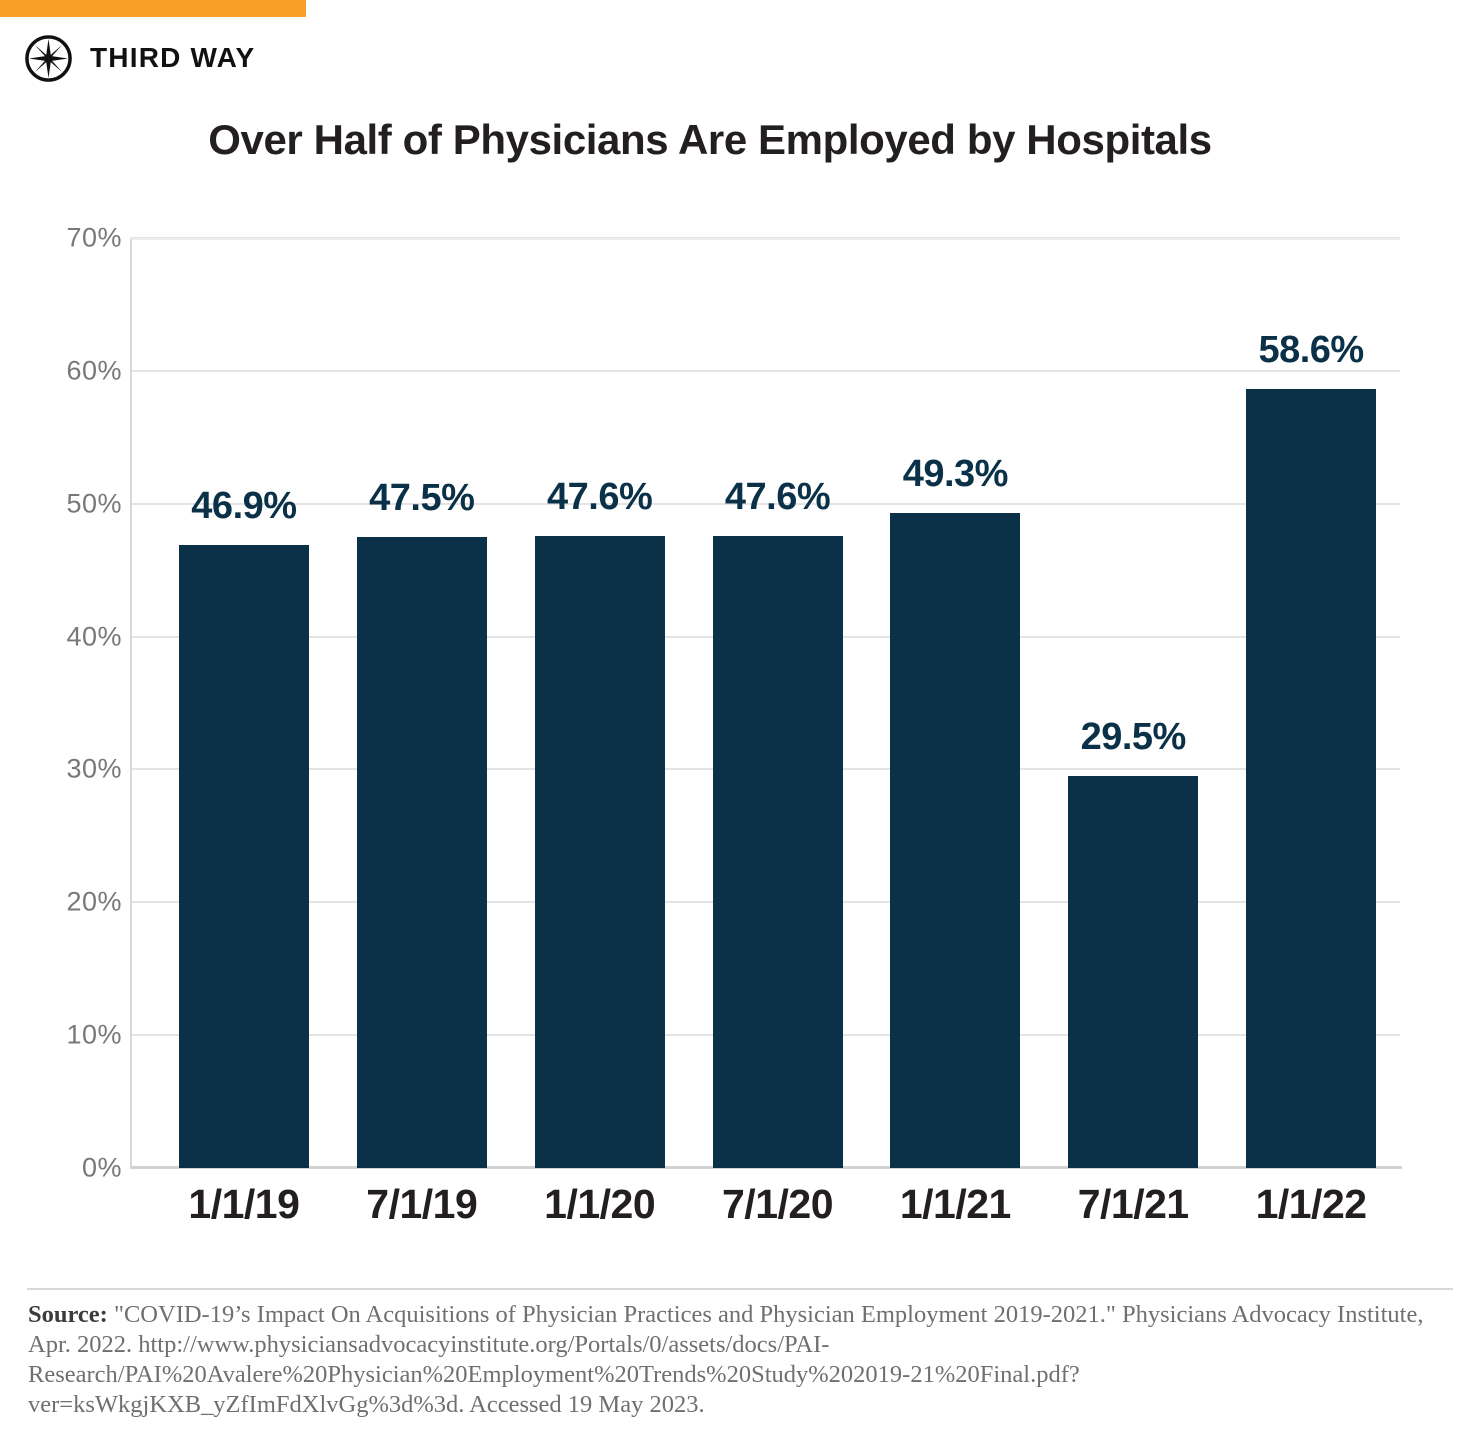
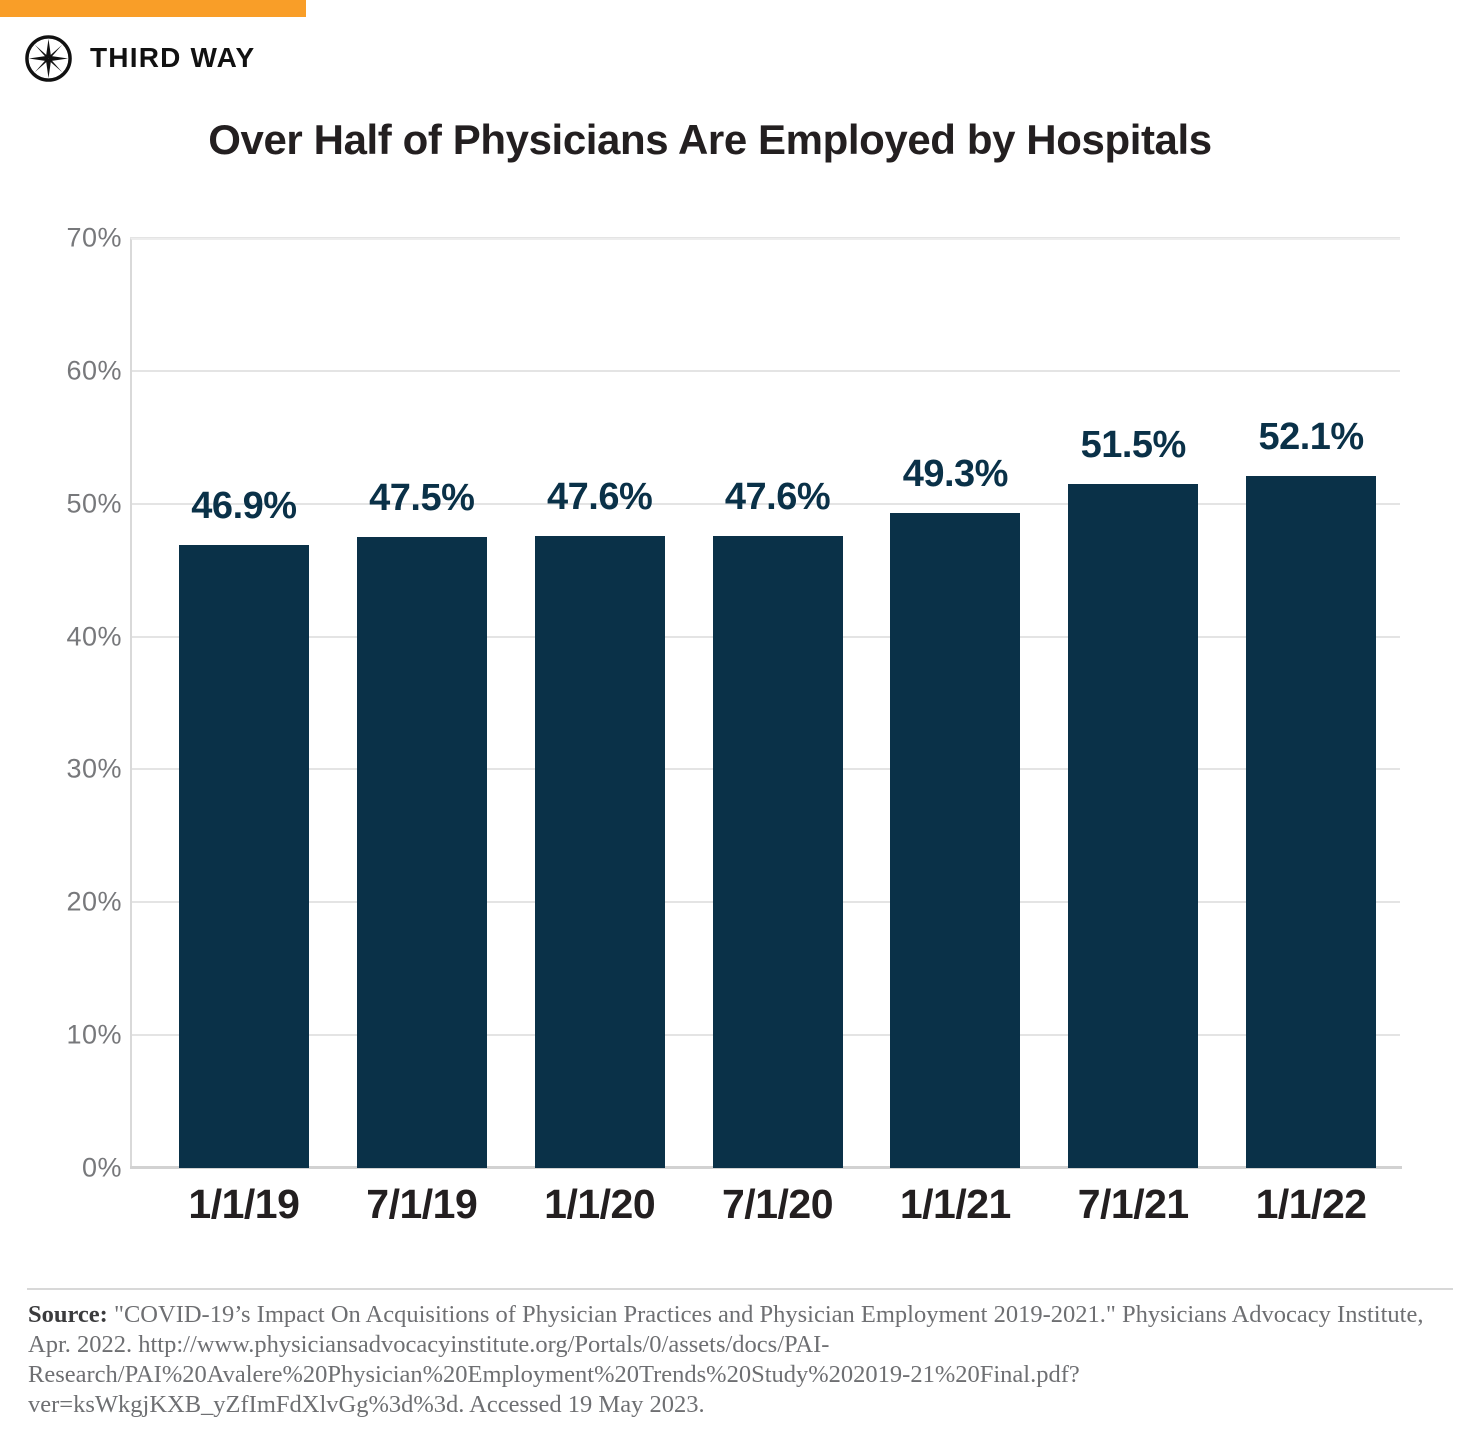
7/1/21: 29.5% -> 51.5%
1/1/22: 58.6% -> 52.1%
